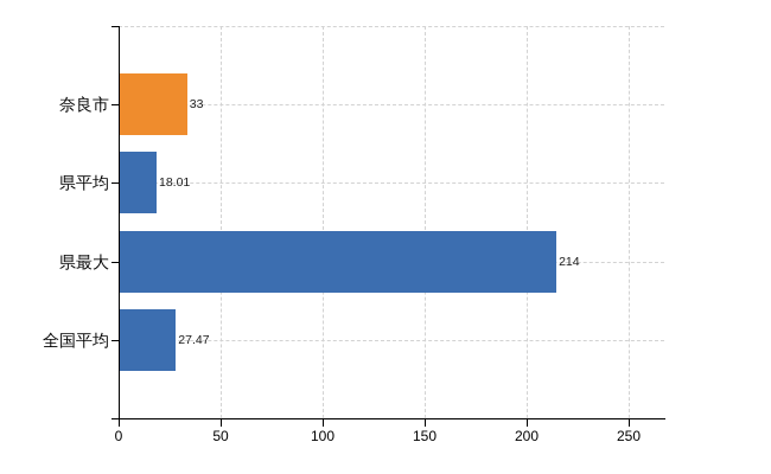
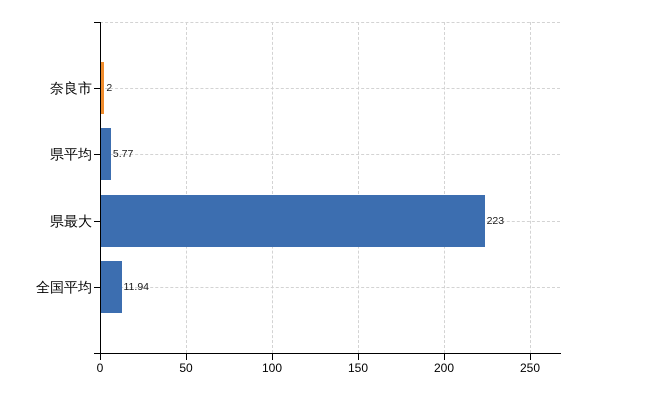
奈良市: 33 -> 2
県平均: 18.01 -> 5.77
県最大: 214 -> 223
全国平均: 27.47 -> 11.94
